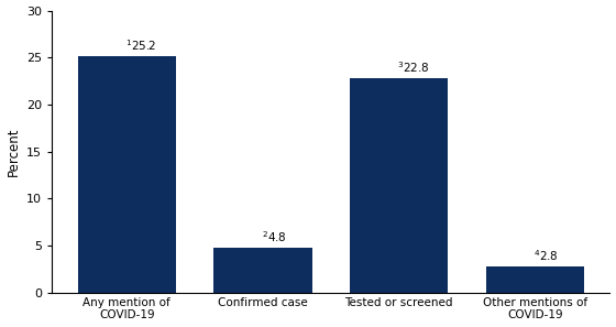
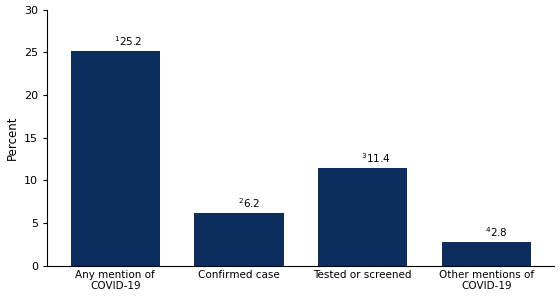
Confirmed case: 4.8 -> 6.2
Tested or screened: 22.8 -> 11.4
